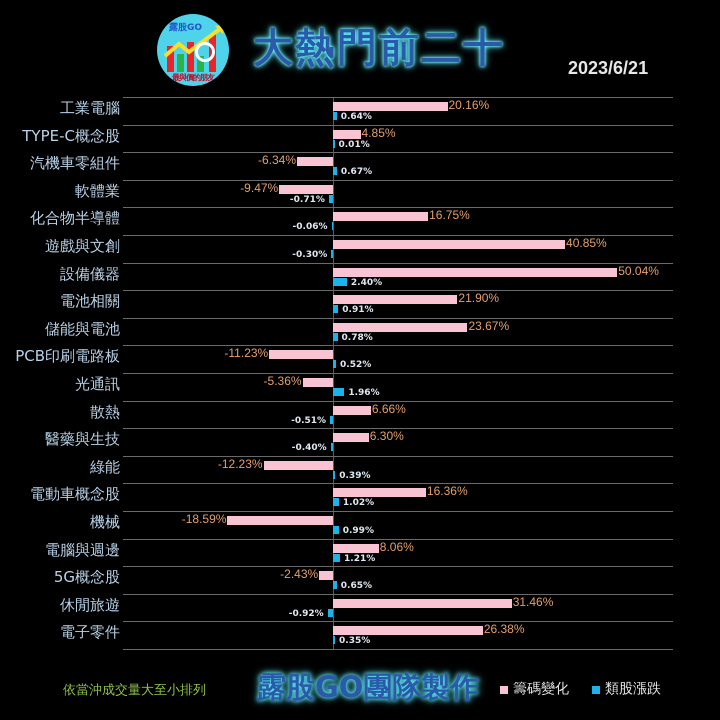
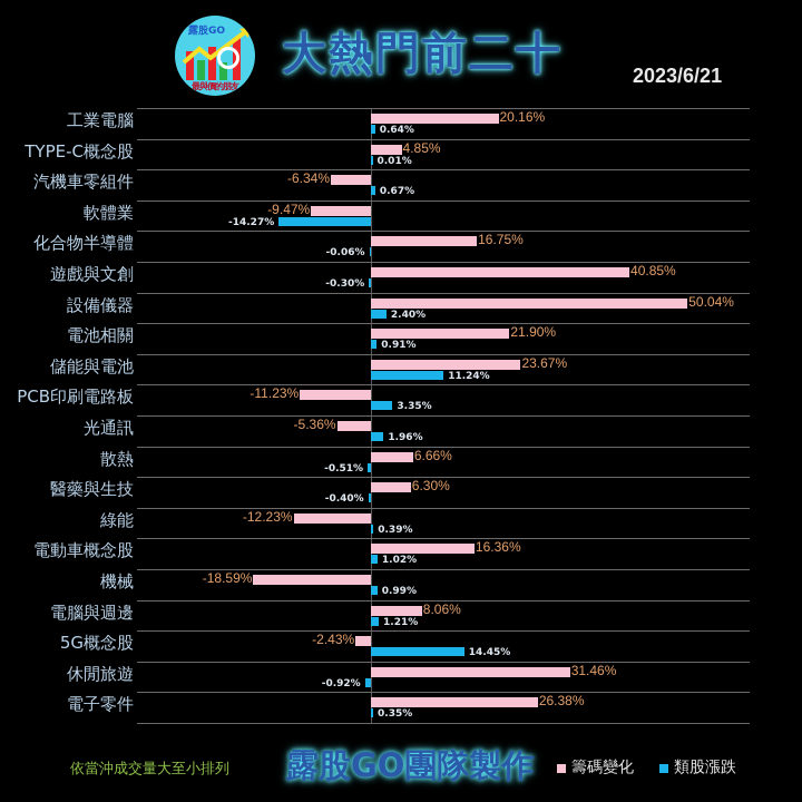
類股漲跌/軟體業: -0.71% -> -14.27%
類股漲跌/儲能與電池: 0.78% -> 11.24%
類股漲跌/PCB印刷電路板: 0.52% -> 3.35%
類股漲跌/5G概念股: 0.65% -> 14.45%
